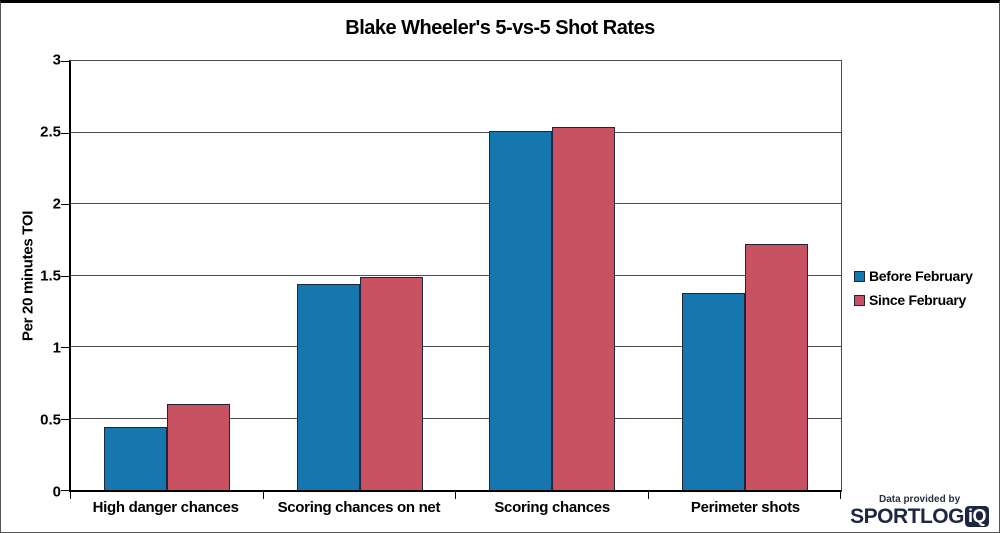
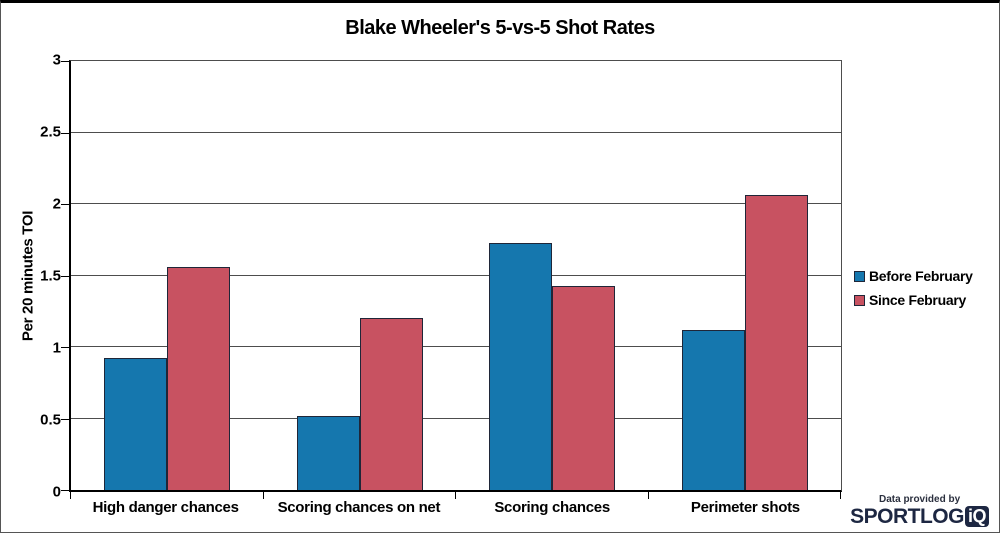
Before February/High danger chances: 0.44 -> 0.92
Since February/High danger chances: 0.60 -> 1.56
Before February/Scoring chances on net: 1.44 -> 0.52
Since February/Scoring chances on net: 1.49 -> 1.20
Before February/Scoring chances: 2.51 -> 1.73
Since February/Scoring chances: 2.54 -> 1.43
Before February/Perimeter shots: 1.38 -> 1.12
Since February/Perimeter shots: 1.72 -> 2.06
